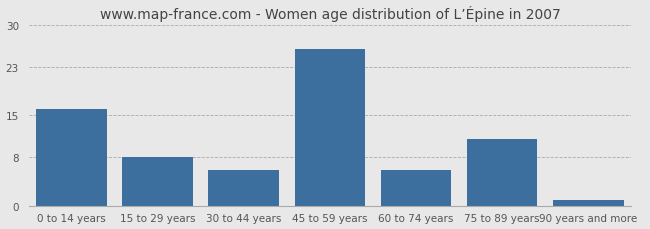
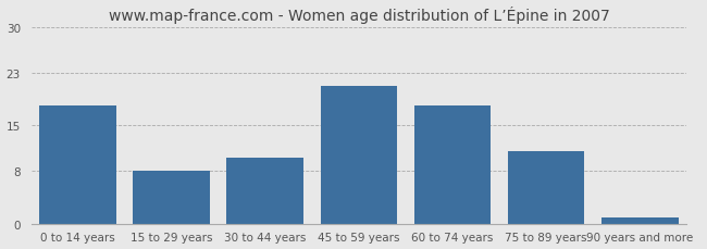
0 to 14 years: 16 -> 18
30 to 44 years: 6 -> 10
45 to 59 years: 26 -> 21
60 to 74 years: 6 -> 18
